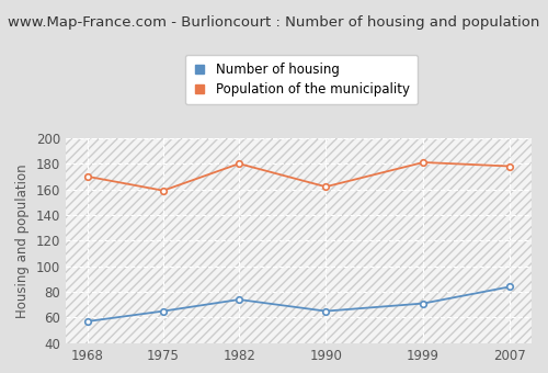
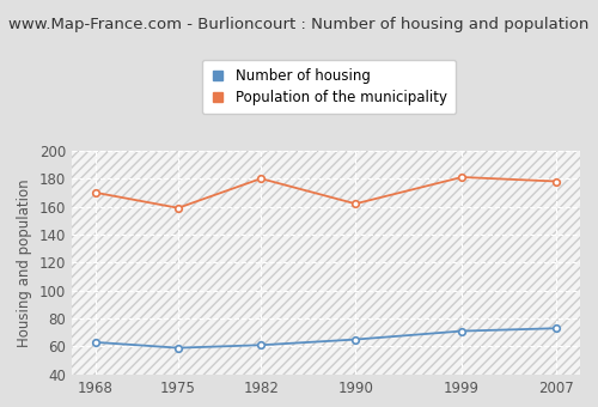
Number of housing/1968: 57 -> 63
Number of housing/1975: 65 -> 59
Number of housing/1982: 74 -> 61
Number of housing/2007: 84 -> 73
